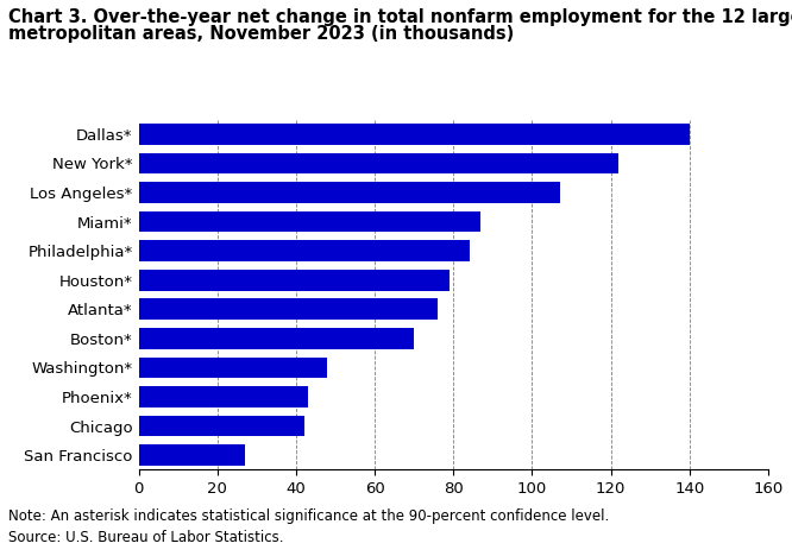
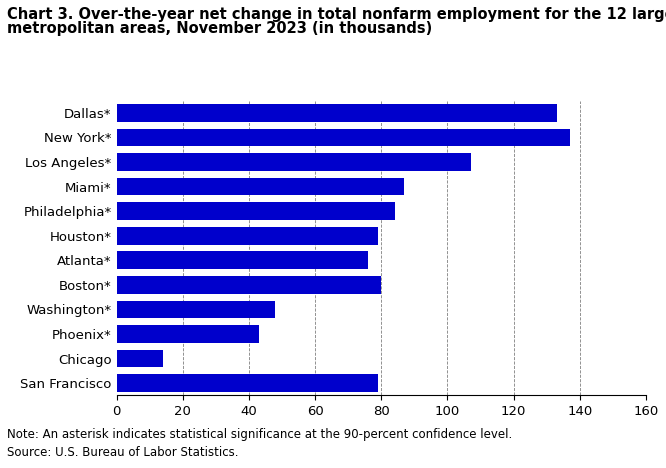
Dallas*: 140 -> 133
New York*: 122 -> 137
Boston*: 70 -> 80
Chicago: 42 -> 14
San Francisco: 27 -> 79
